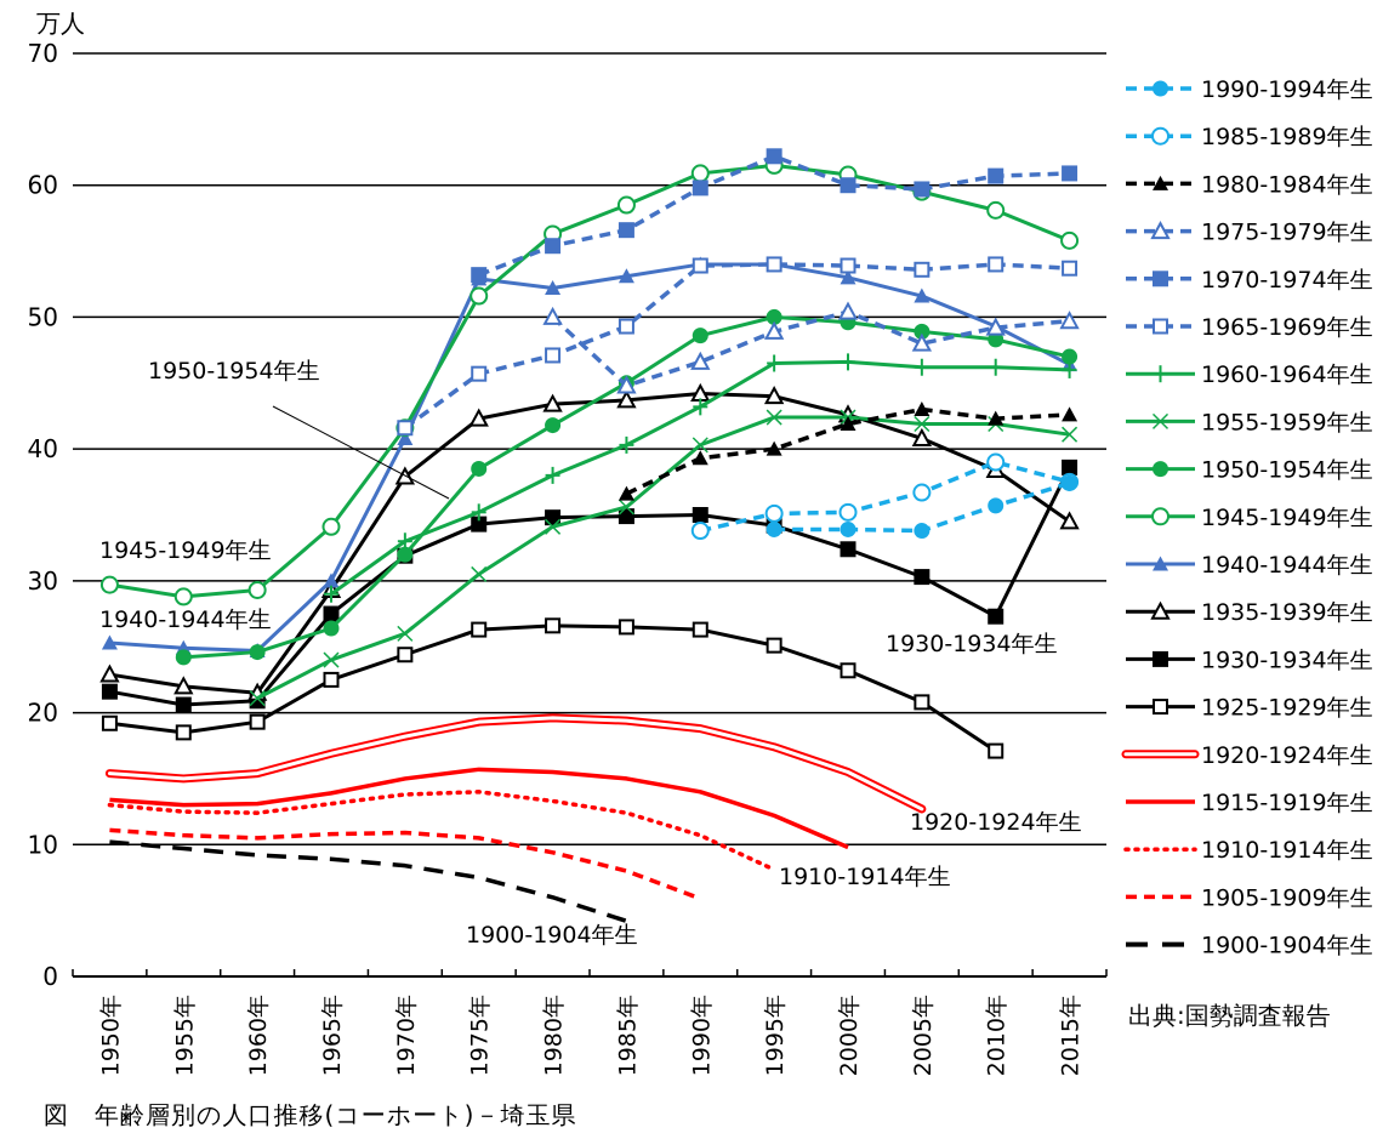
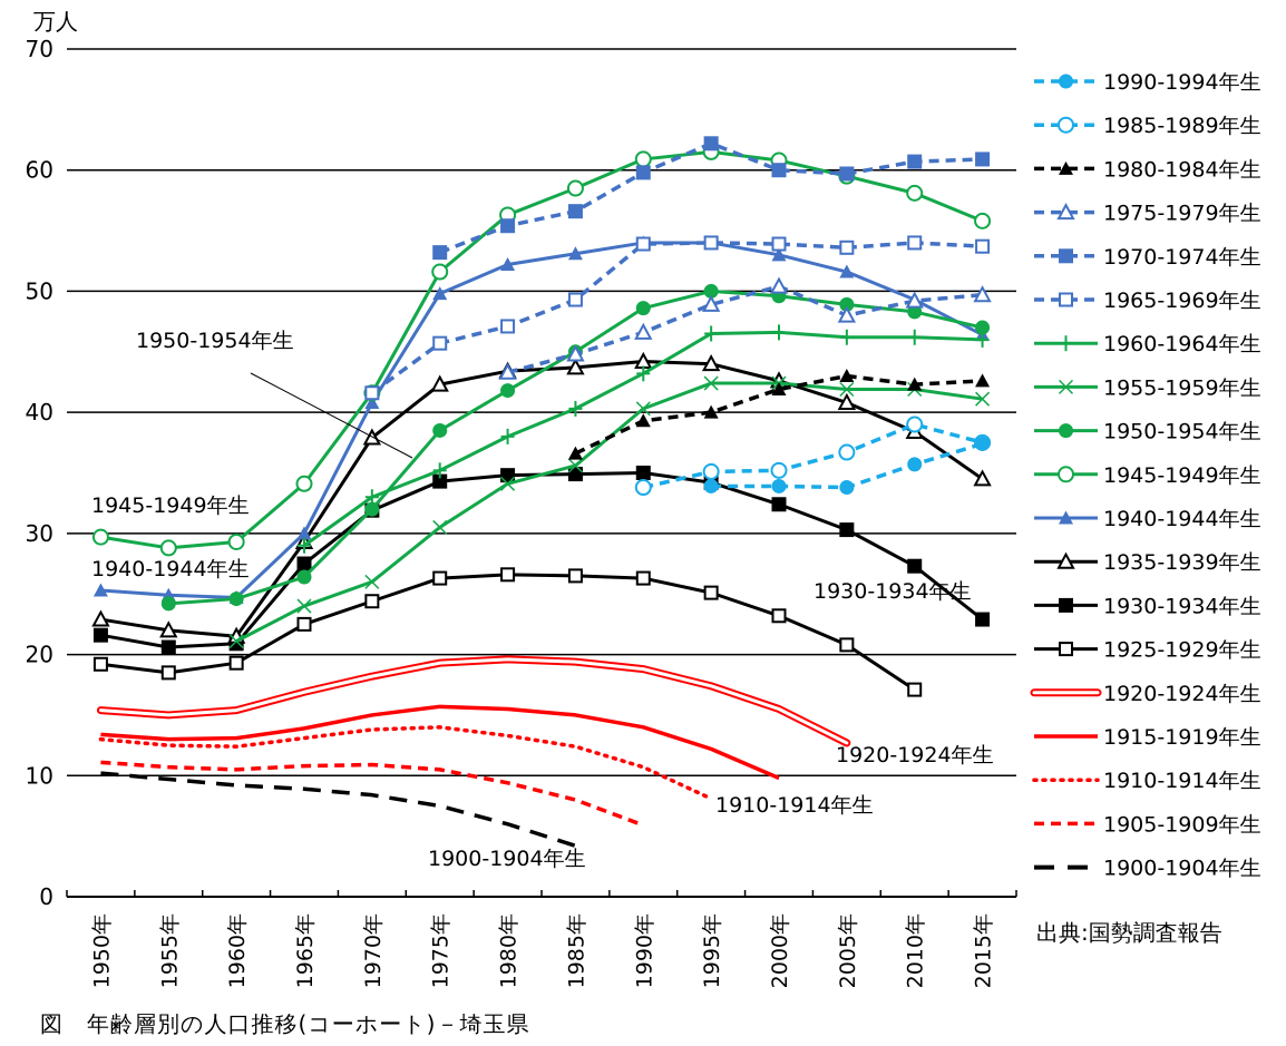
1940-1944年生/1975年: 52.9 -> 49.8
1975-1979年生/1980年: 50.0 -> 43.3
1930-1934年生/2015年: 38.6 -> 22.9
